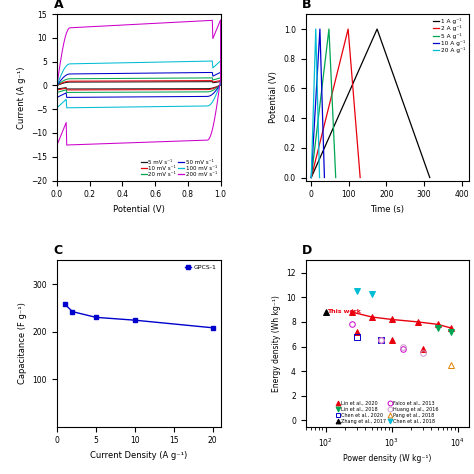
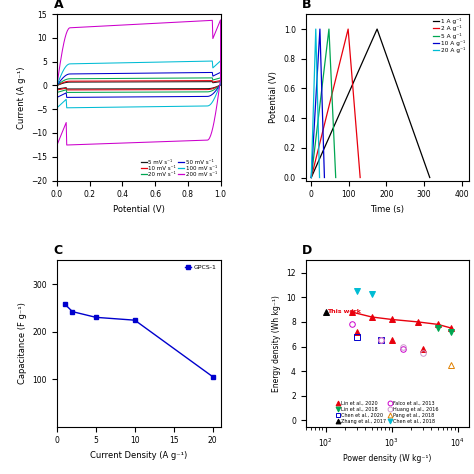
20: 208 -> 105
